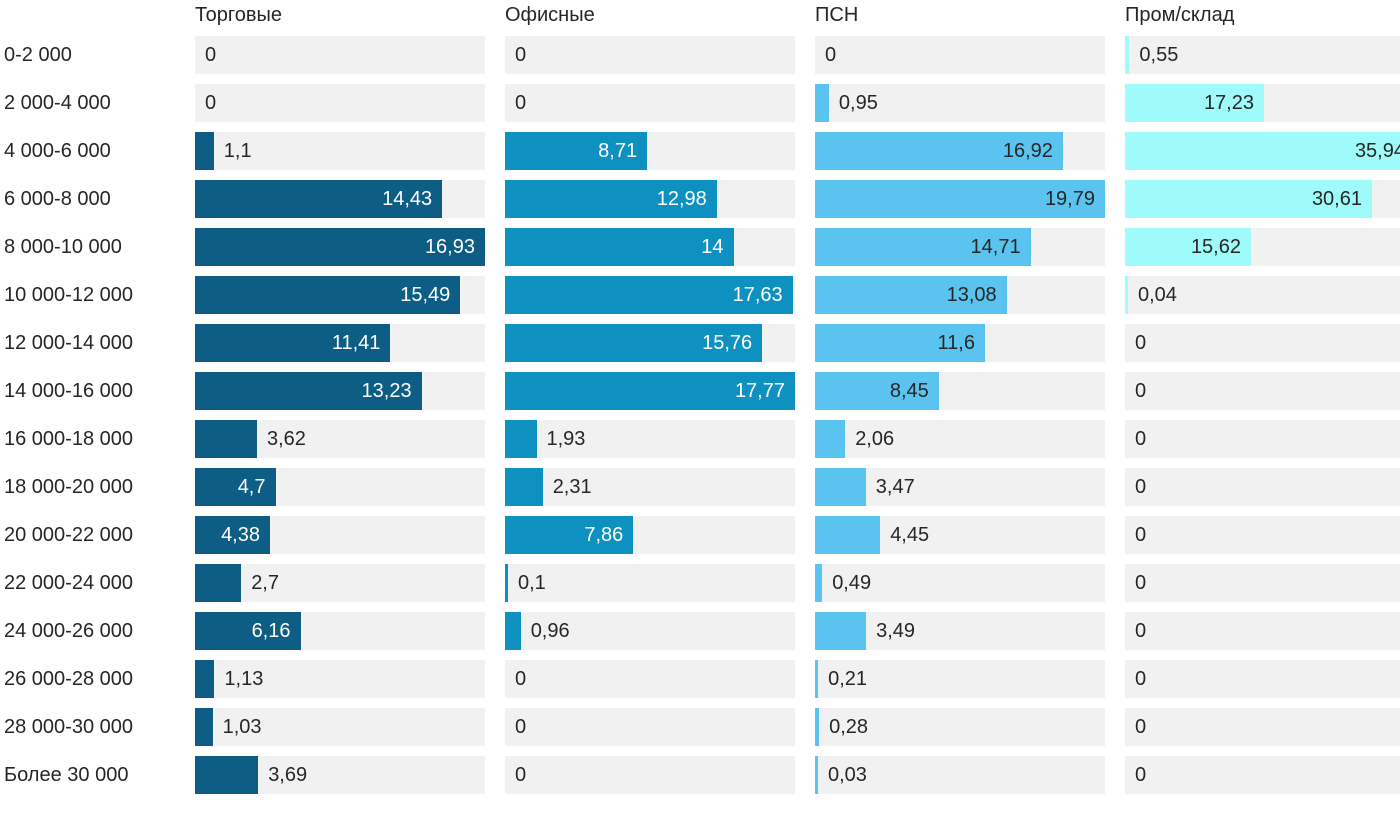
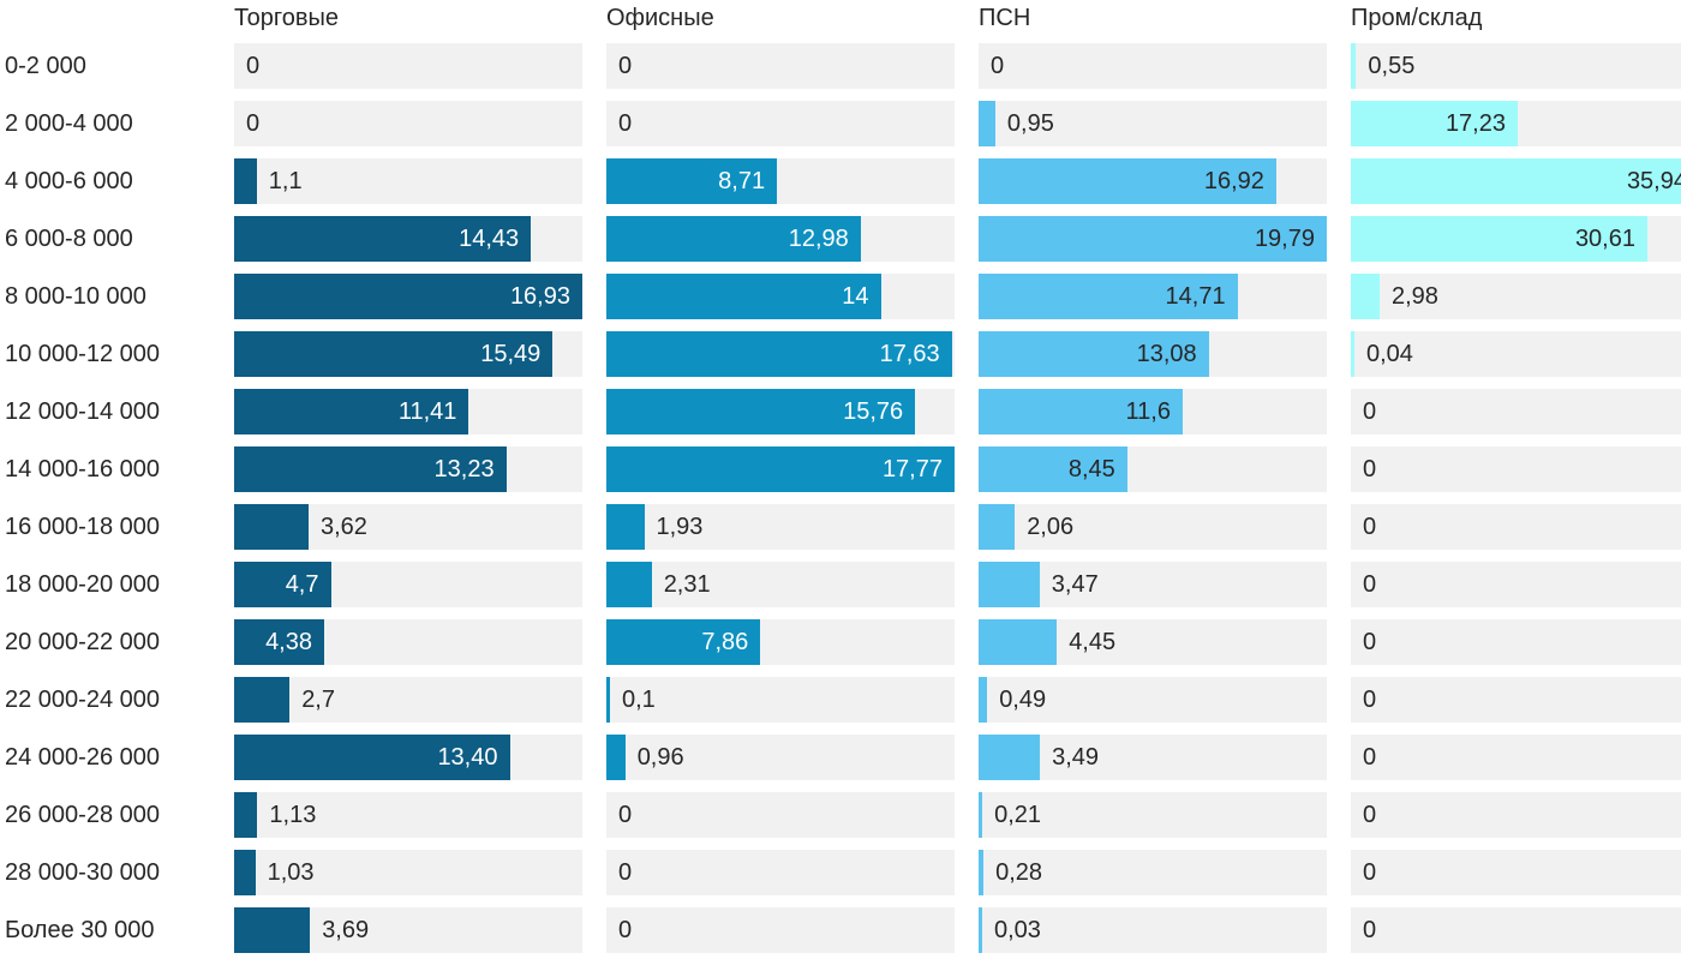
Пром/склад/8 000-10 000: 15,62 -> 2,98
Торговые/24 000-26 000: 6,16 -> 13,40
